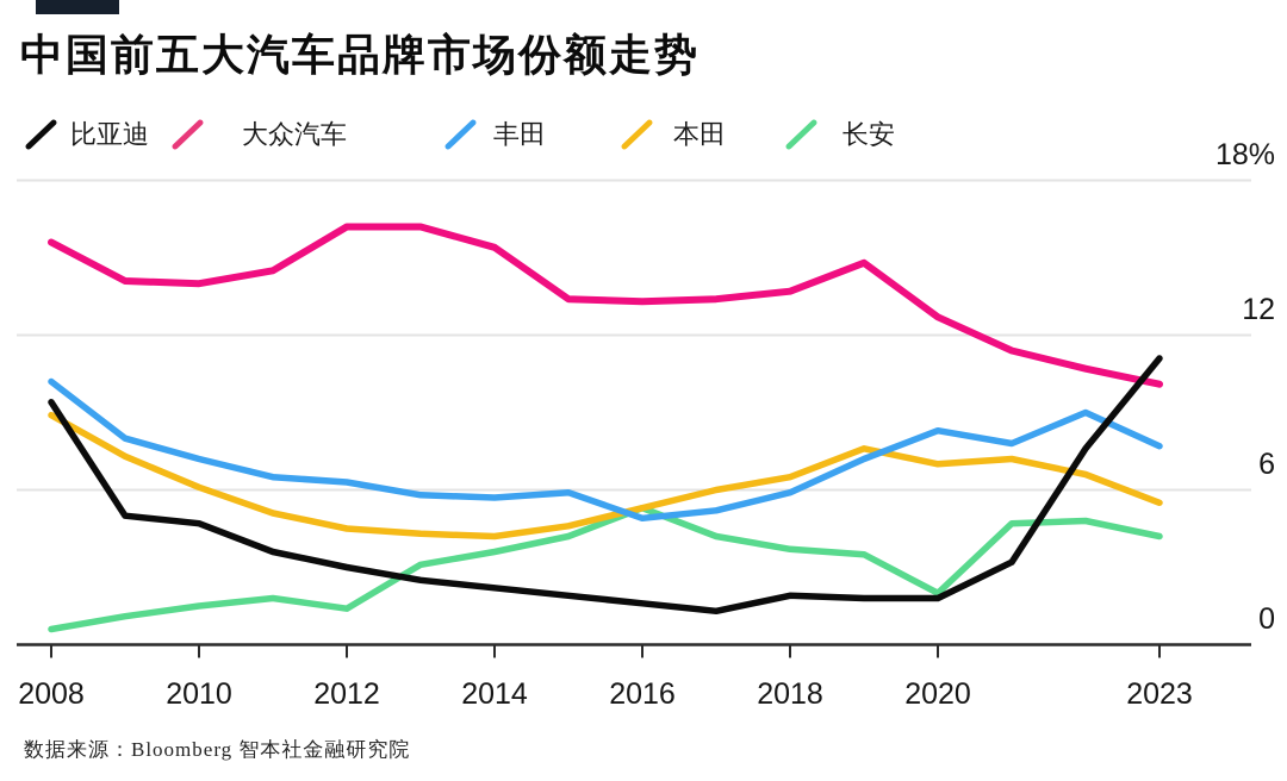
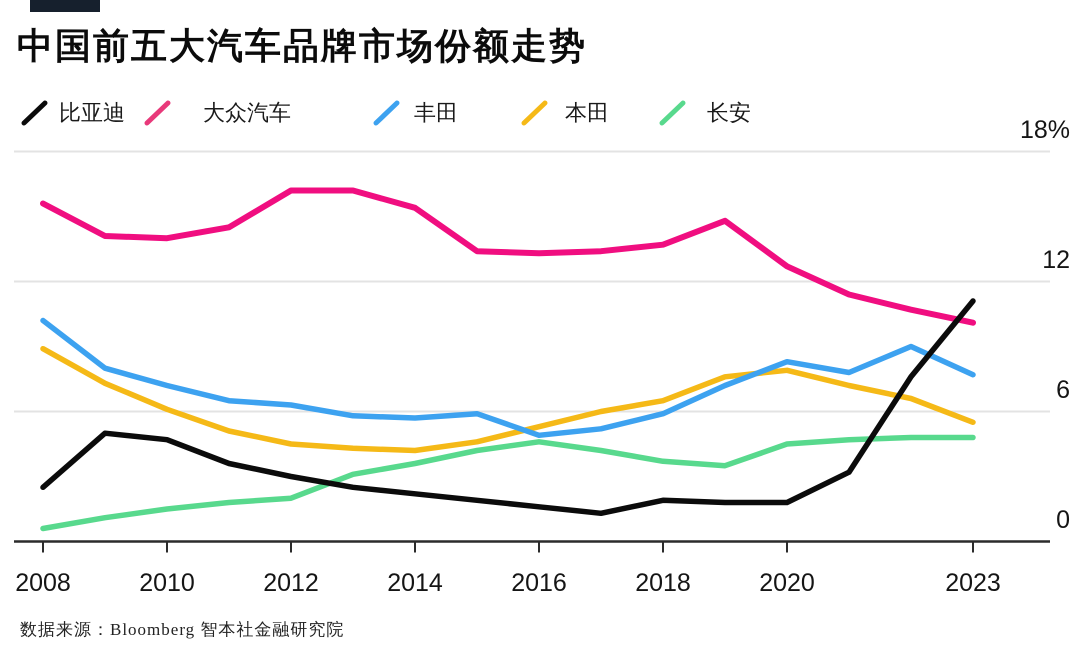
比亚迪/2008: 9.4% -> 2.5%
长安/2012: 1.4% -> 2.0%
长安/2016: 5.3% -> 4.6%
本田/2020: 7.0% -> 7.9%
长安/2020: 2.0% -> 4.5%
长安/2023: 4.2% -> 4.8%
